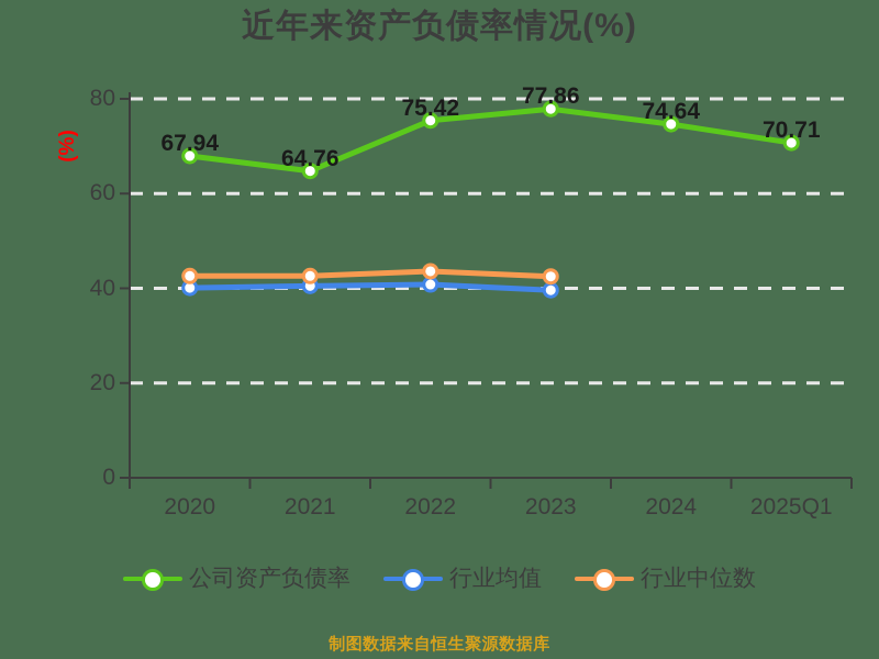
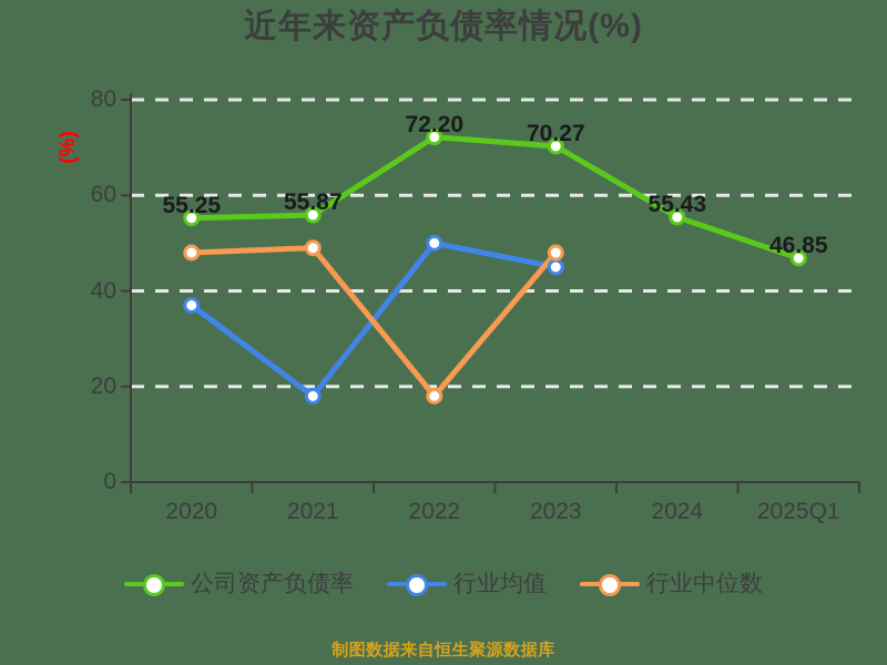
公司资产负债率/2020: 67.94 -> 55.25
行业均值/2020: 40 -> 37
行业中位数/2020: 43 -> 48
公司资产负债率/2021: 64.76 -> 55.87
行业均值/2021: 40 -> 18
行业中位数/2021: 43 -> 49
公司资产负债率/2022: 75.42 -> 72.20
行业均值/2022: 41 -> 50
行业中位数/2022: 44 -> 18
公司资产负债率/2023: 77.86 -> 70.27
行业均值/2023: 40 -> 45
行业中位数/2023: 42 -> 48
公司资产负债率/2024: 74.64 -> 55.43
公司资产负债率/2025Q1: 70.71 -> 46.85
